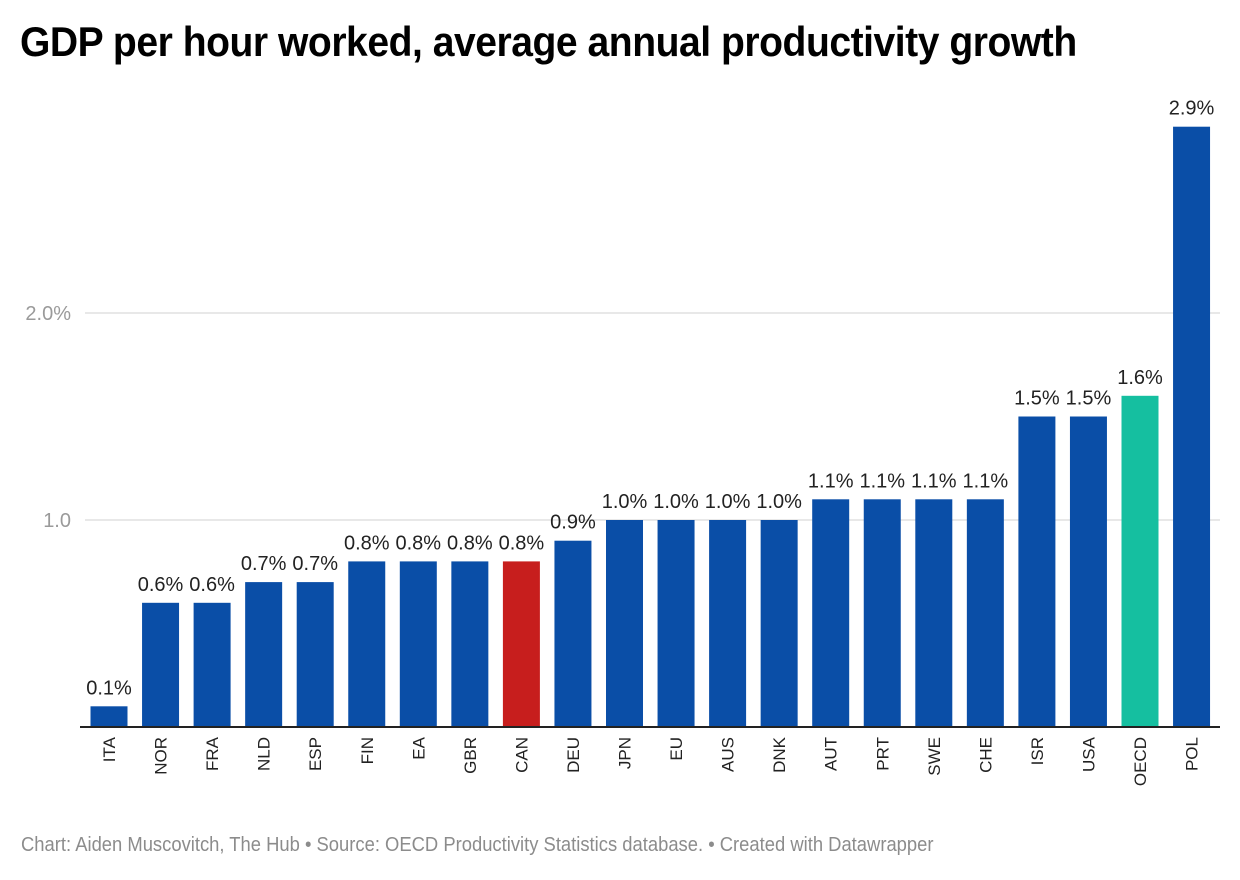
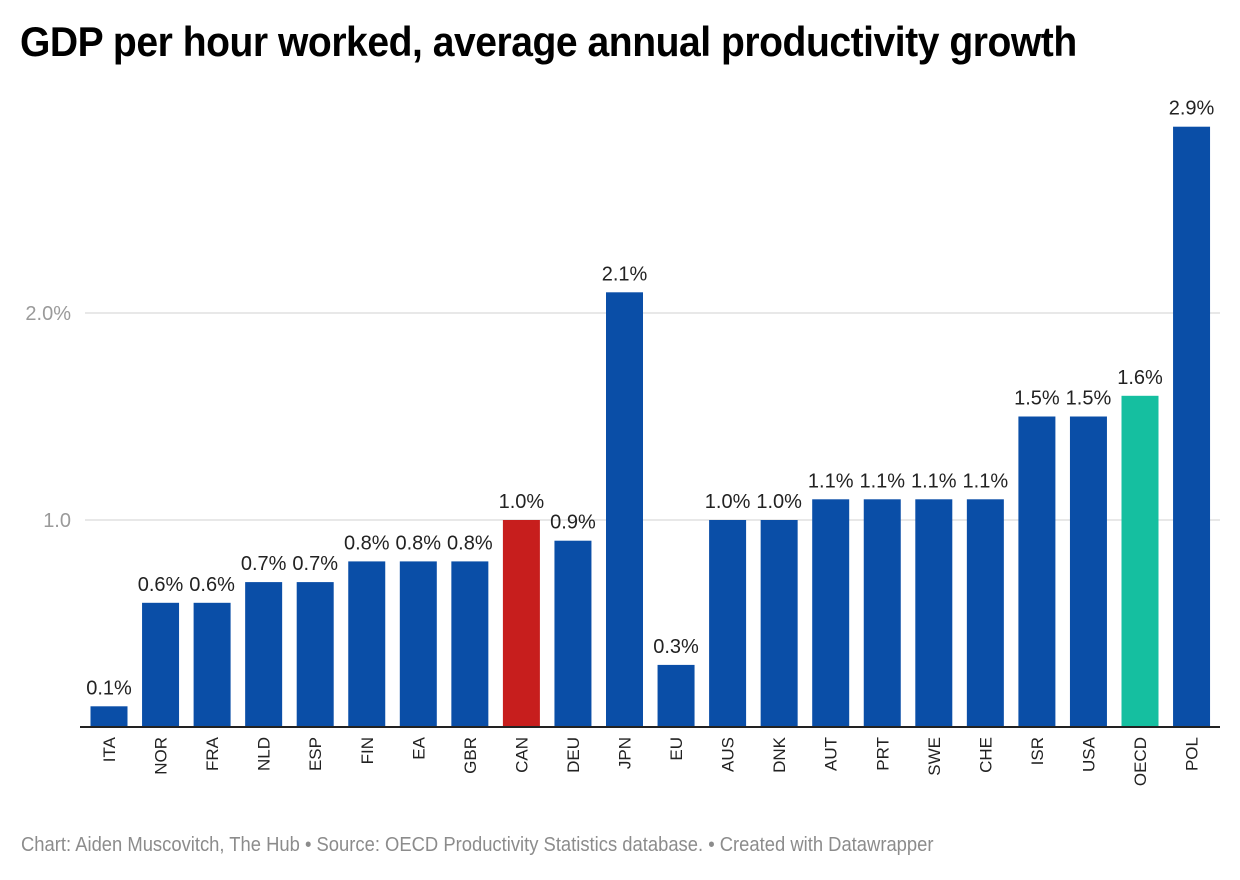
CAN: 0.8% -> 1.0%
JPN: 1.0% -> 2.1%
EU: 1.0% -> 0.3%
